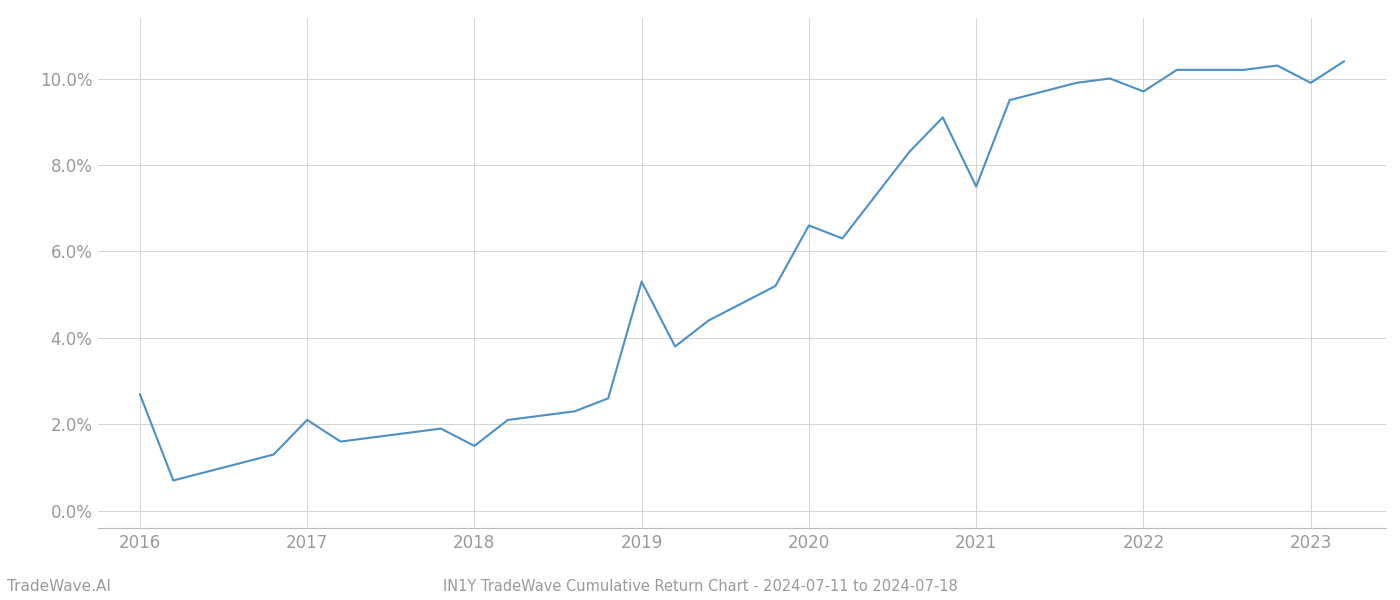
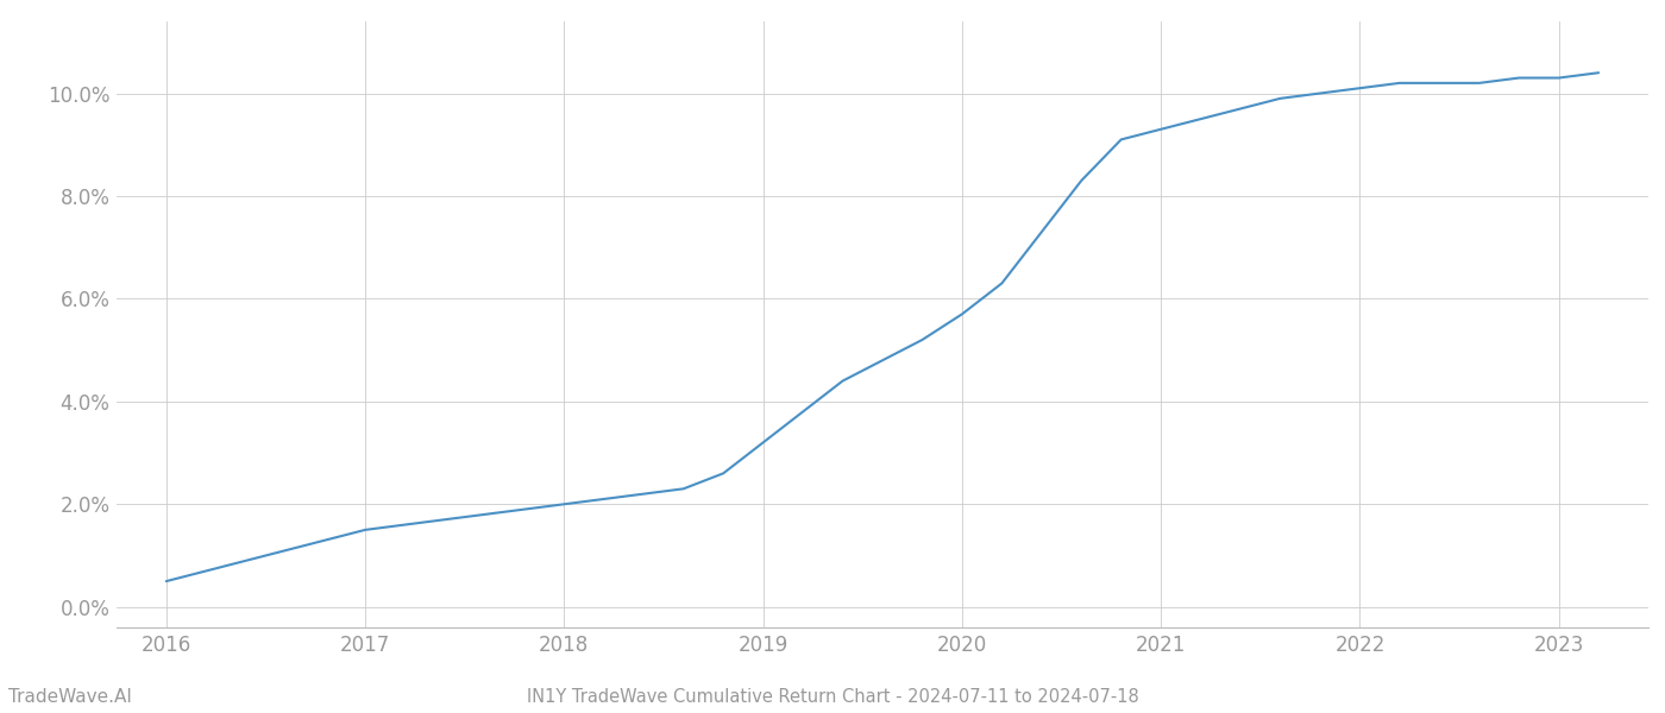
2016: 2.7% -> 0.5%
2017: 2.1% -> 1.5%
2018: 1.5% -> 2.0%
2019: 5.3% -> 3.2%
2020: 6.6% -> 5.7%
2021: 7.5% -> 9.3%
2022: 9.7% -> 10.1%
2023: 9.9% -> 10.3%
